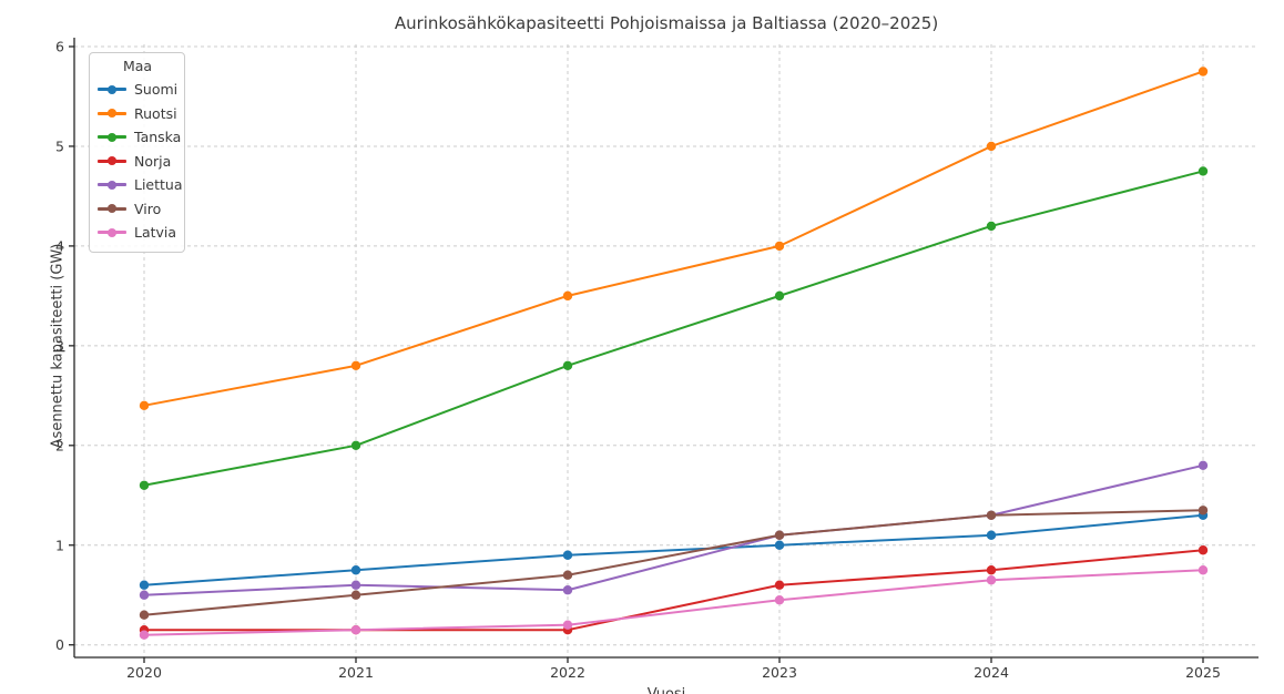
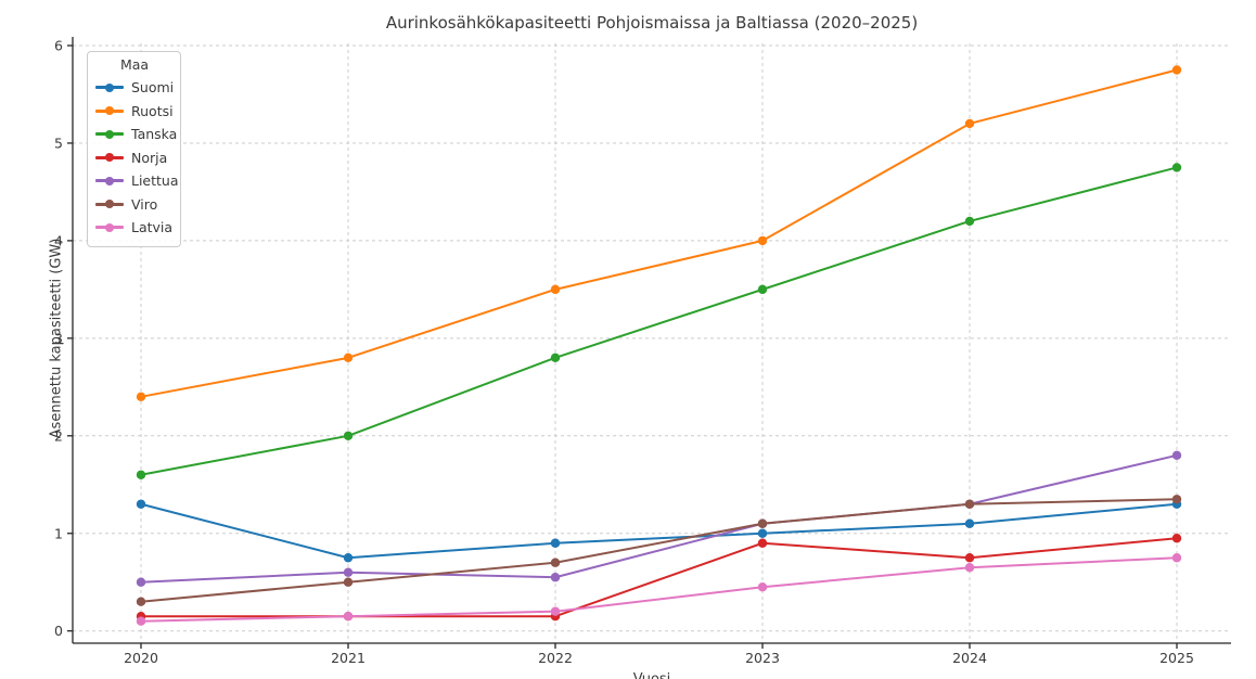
Suomi/2020: 0.6 -> 1.3
Norja/2023: 0.6 -> 0.9
Ruotsi/2024: 5.0 -> 5.2
